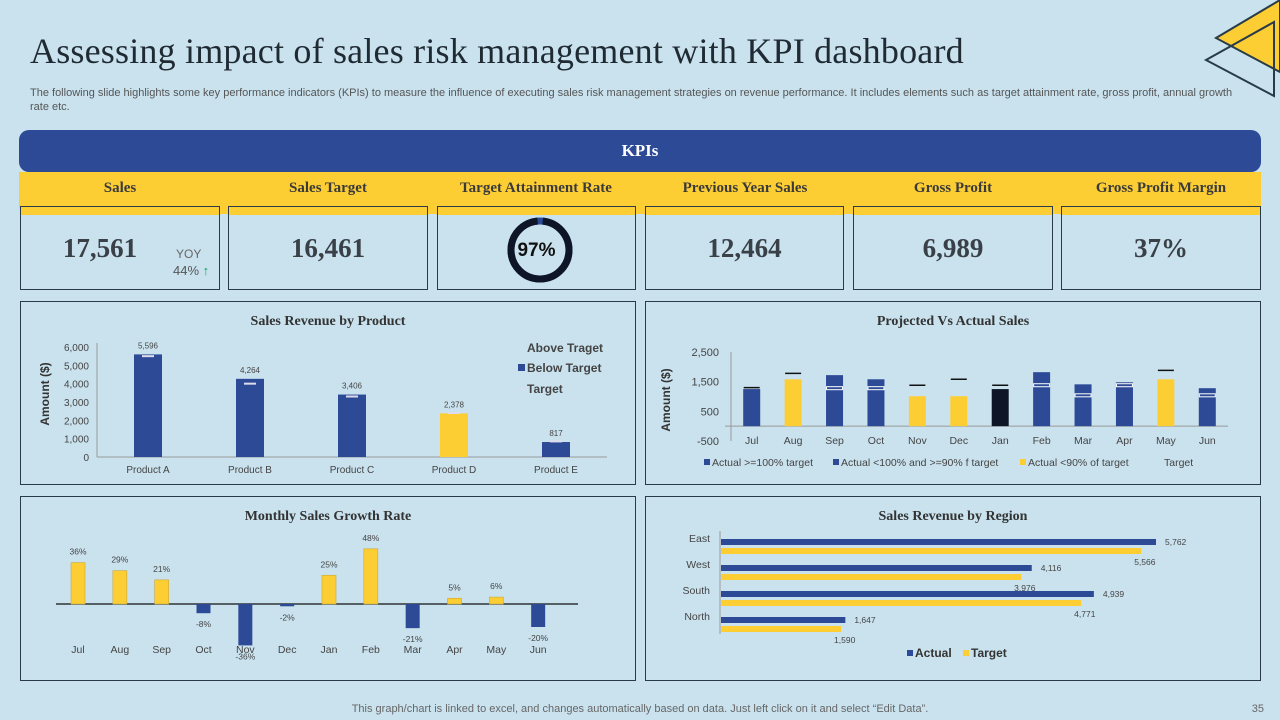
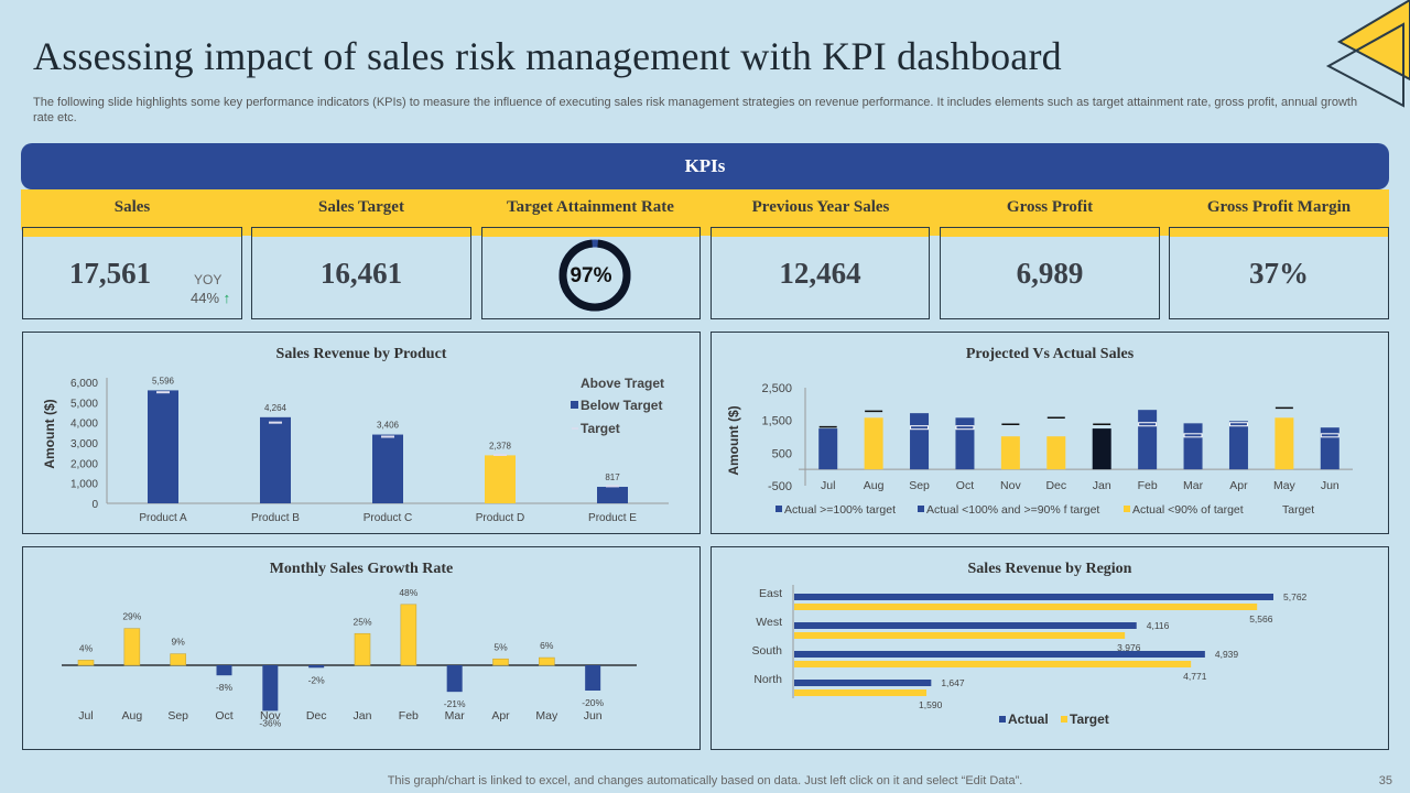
Monthly Sales Growth Rate/Jul: 36% -> 4%
Monthly Sales Growth Rate/Sep: 21% -> 9%
